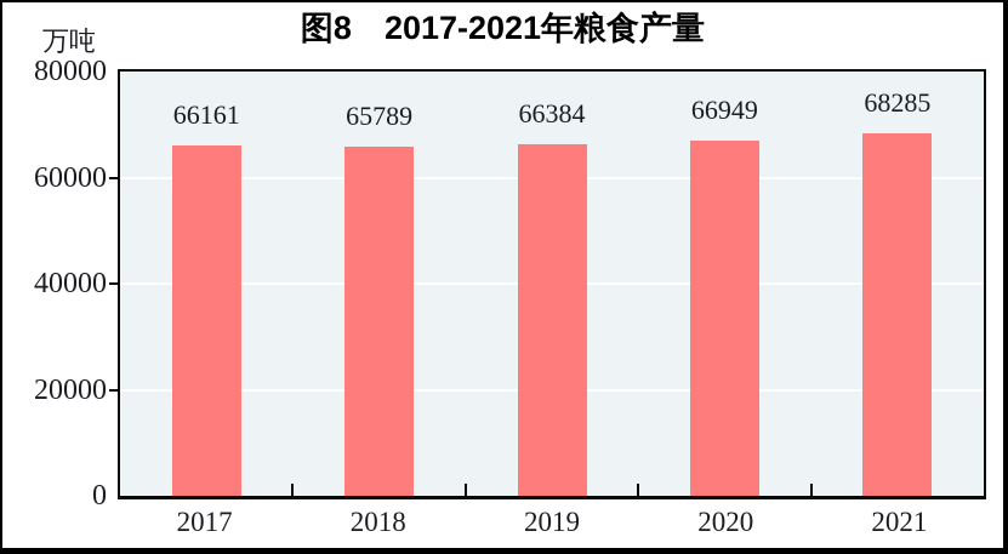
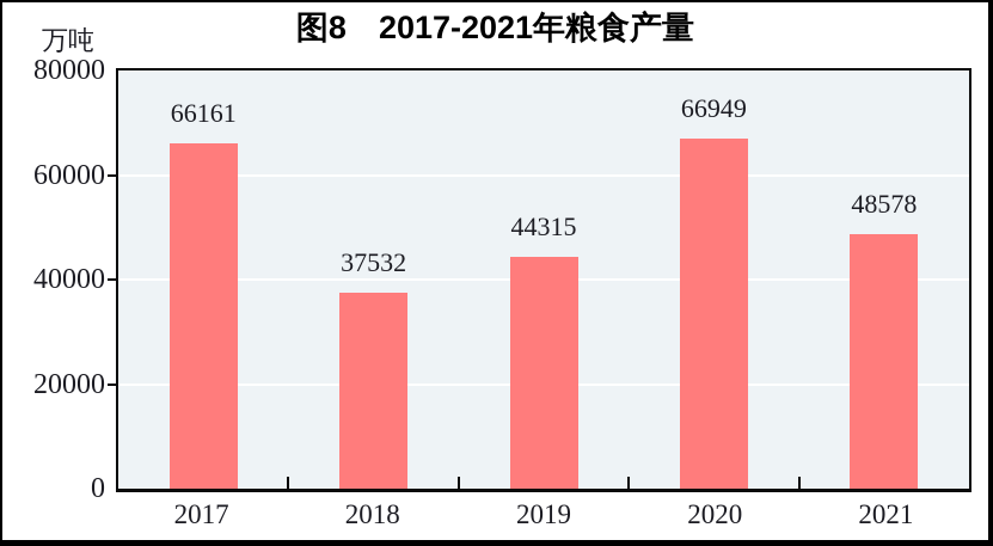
2018: 65789 -> 37532
2019: 66384 -> 44315
2021: 68285 -> 48578
